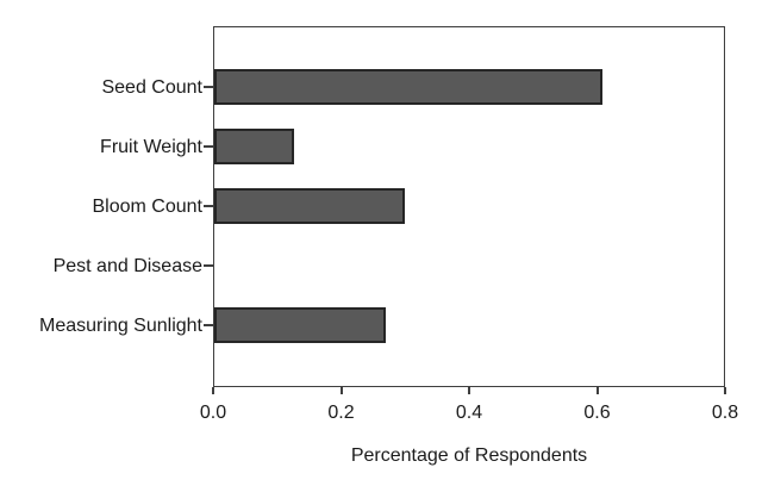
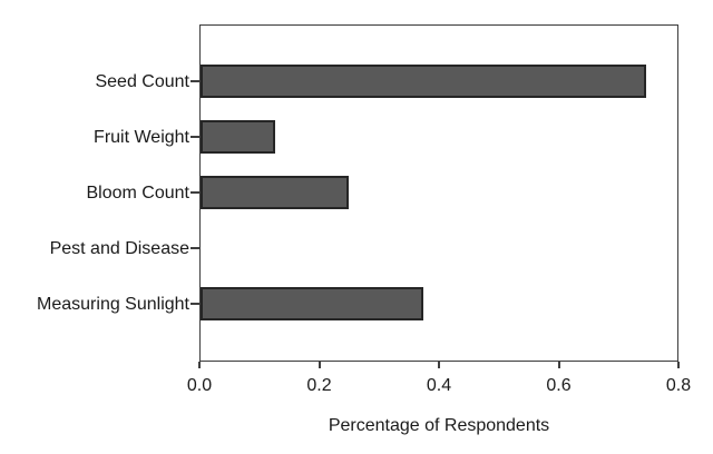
Seed Count: 0.61 -> 0.75
Bloom Count: 0.30 -> 0.25
Measuring Sunlight: 0.27 -> 0.38
